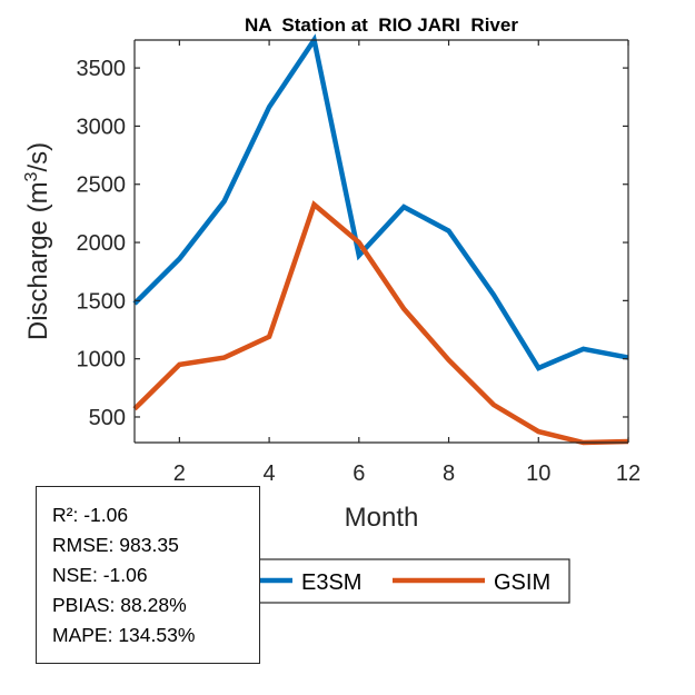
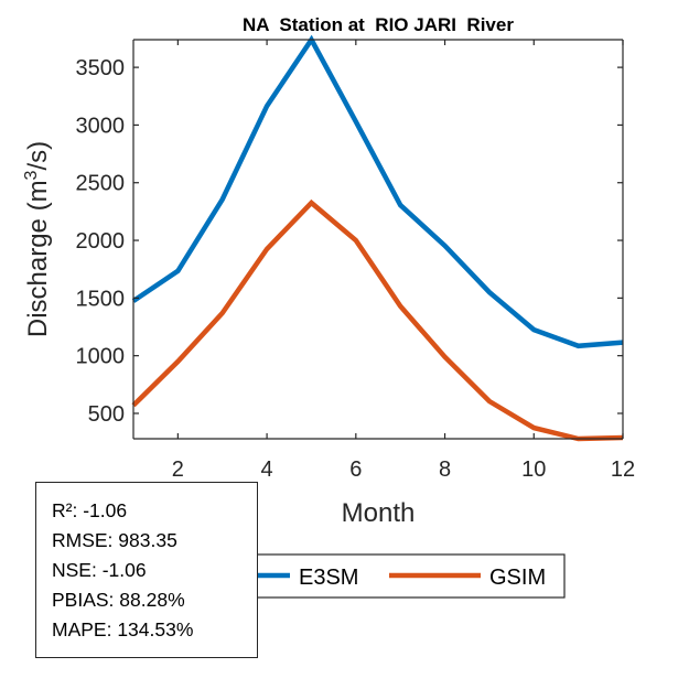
E3SM/2: 1860 -> 1740
GSIM/3: 1010 -> 1370
GSIM/4: 1190 -> 1920
E3SM/6: 1890 -> 3030
E3SM/8: 2100 -> 1960
E3SM/10: 920 -> 1220
E3SM/12: 1010 -> 1120
